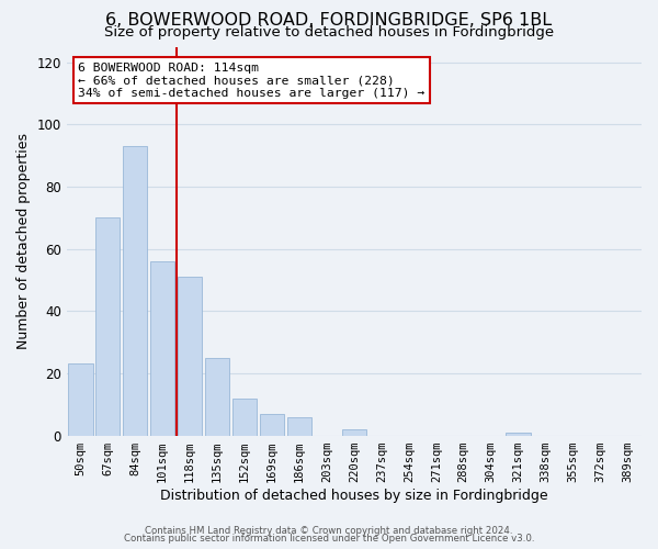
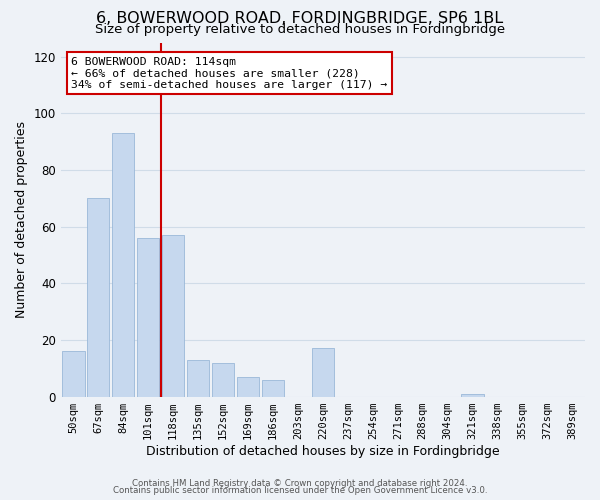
50sqm: 23 -> 16
118sqm: 51 -> 57
135sqm: 25 -> 13
220sqm: 2 -> 17
